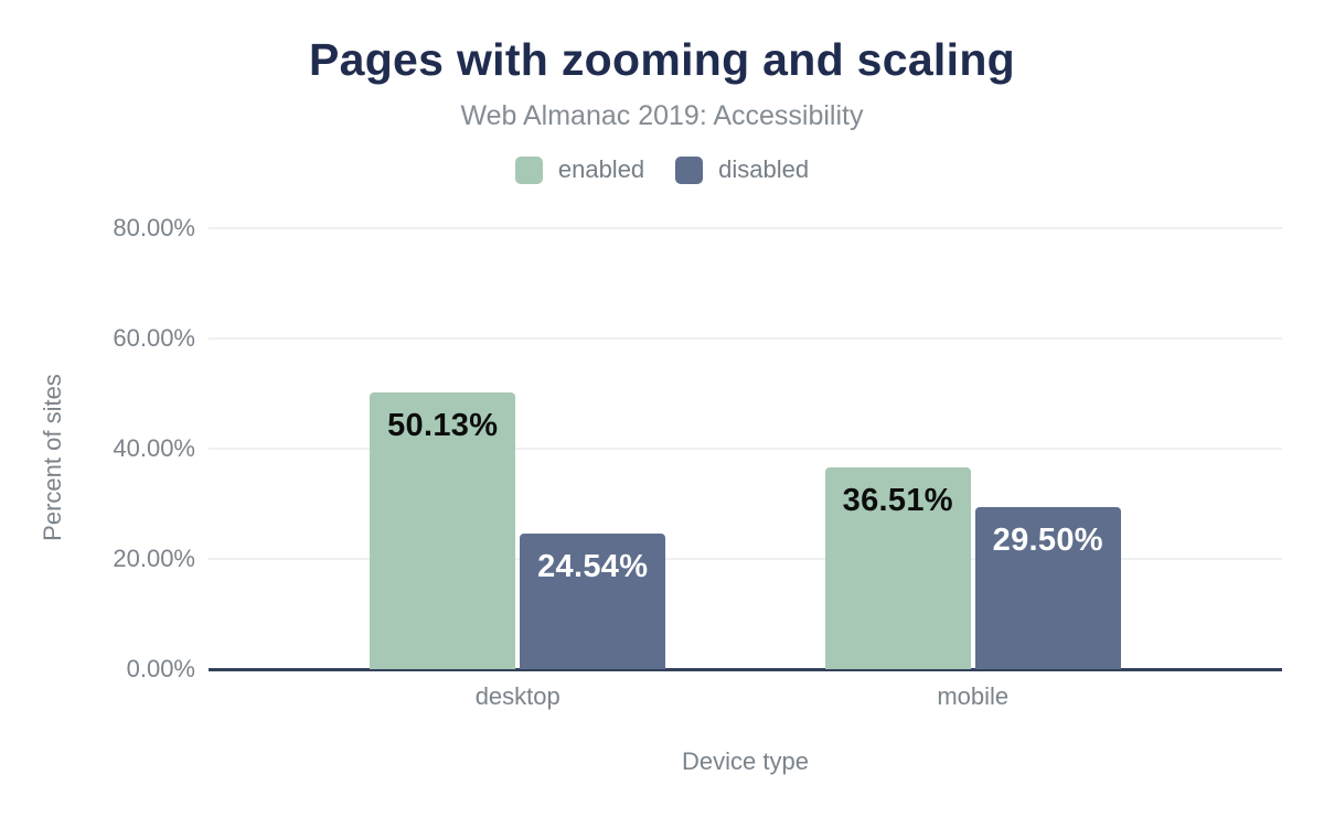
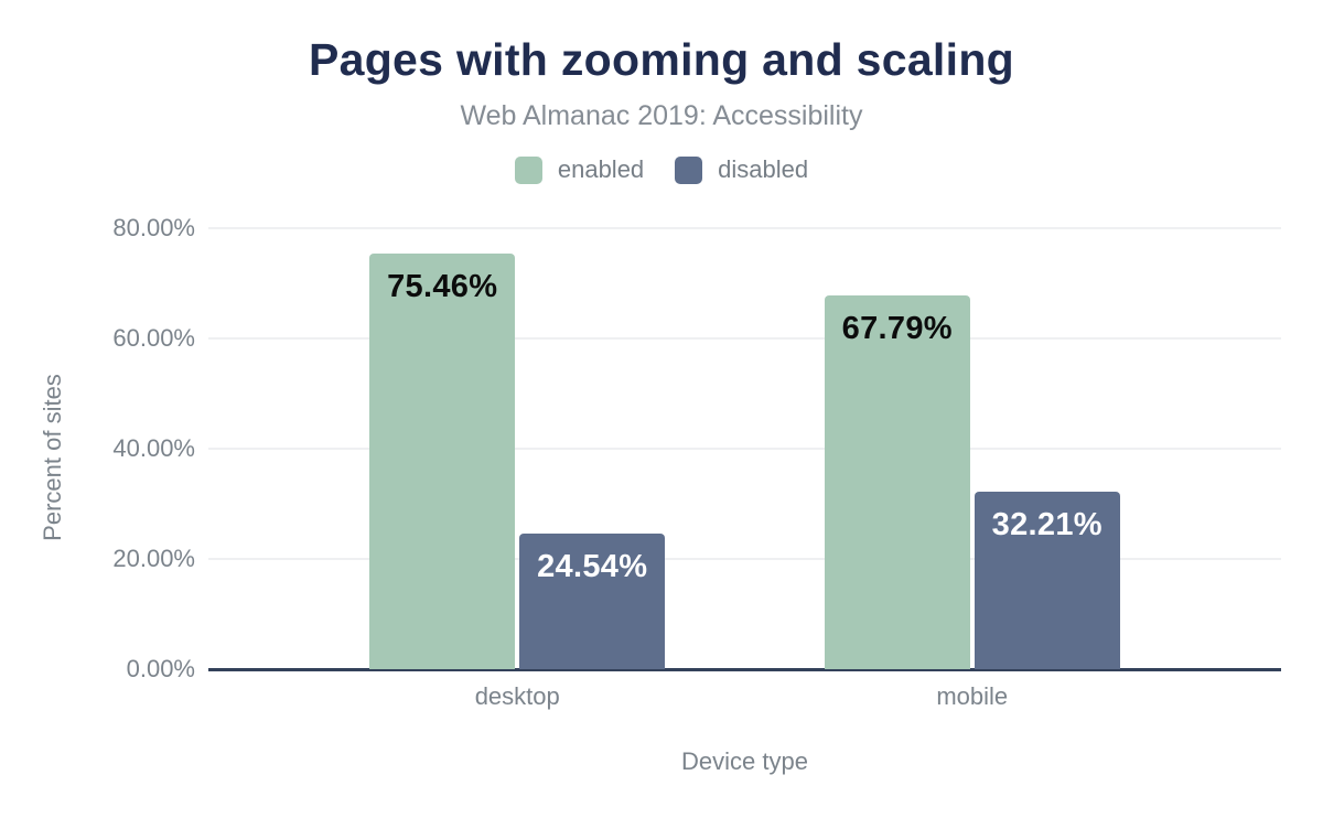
enabled/desktop: 50.13% -> 75.46%
enabled/mobile: 36.51% -> 67.79%
disabled/mobile: 29.50% -> 32.21%
